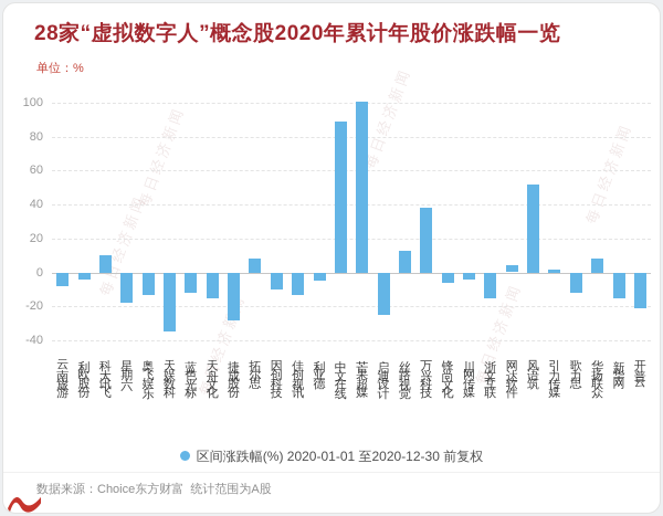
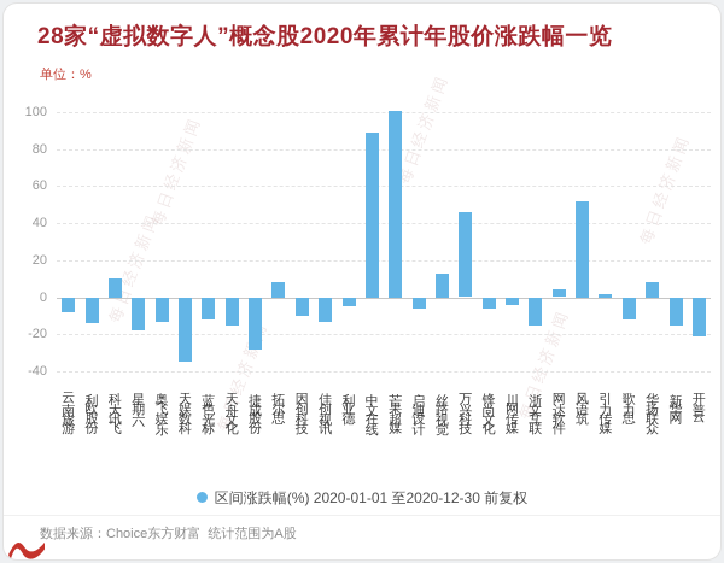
利欧股份: -4 -> -14
启迪设计: -25 -> -6
万兴科技: 38 -> 46
